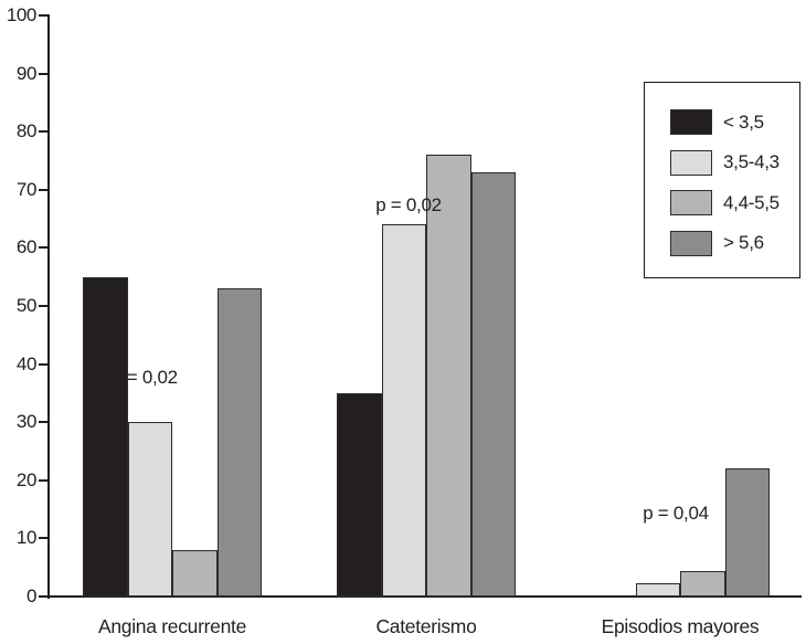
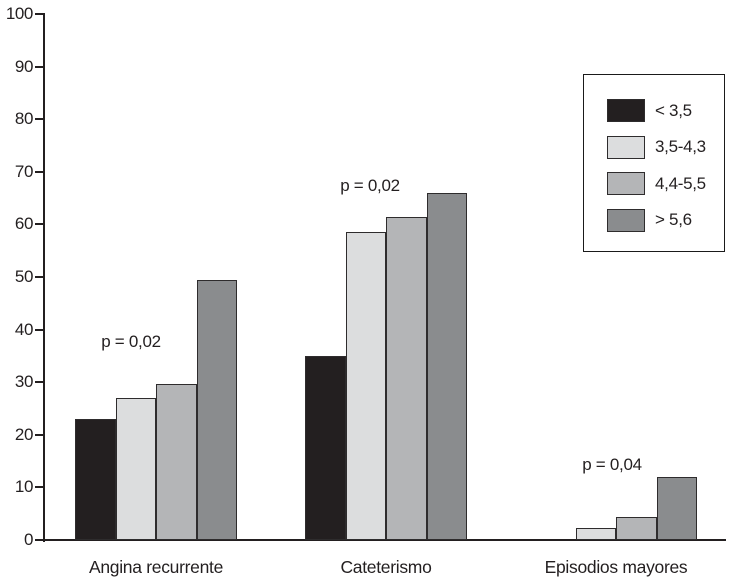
< 3,5/Angina recurrente: 55 -> 23
3,5-4,3/Angina recurrente: 30 -> 27
4,4-5,5/Angina recurrente: 8 -> 30
> 5,6/Angina recurrente: 53 -> 50
3,5-4,3/Cateterismo: 64 -> 58
4,4-5,5/Cateterismo: 76 -> 62
> 5,6/Cateterismo: 73 -> 66
> 5,6/Episodios mayores: 22 -> 12
